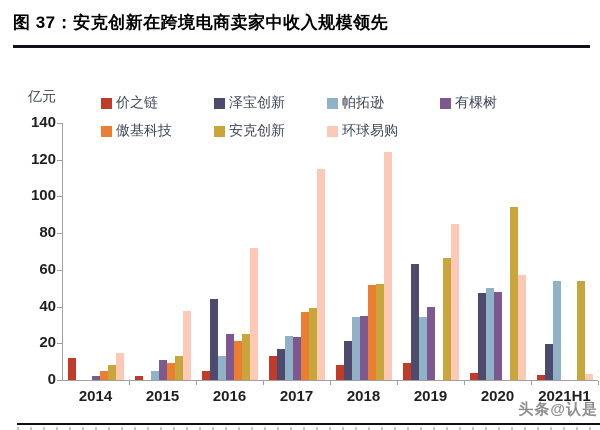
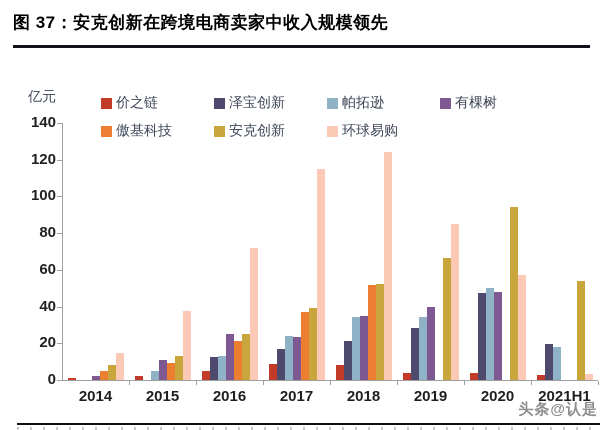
价之链/2014: 12 -> 1
泽宝创新/2016: 44 -> 12
价之链/2017: 13 -> 8
价之链/2019: 9 -> 4
泽宝创新/2019: 63 -> 28
帕拓逊/2021H1: 54 -> 18
